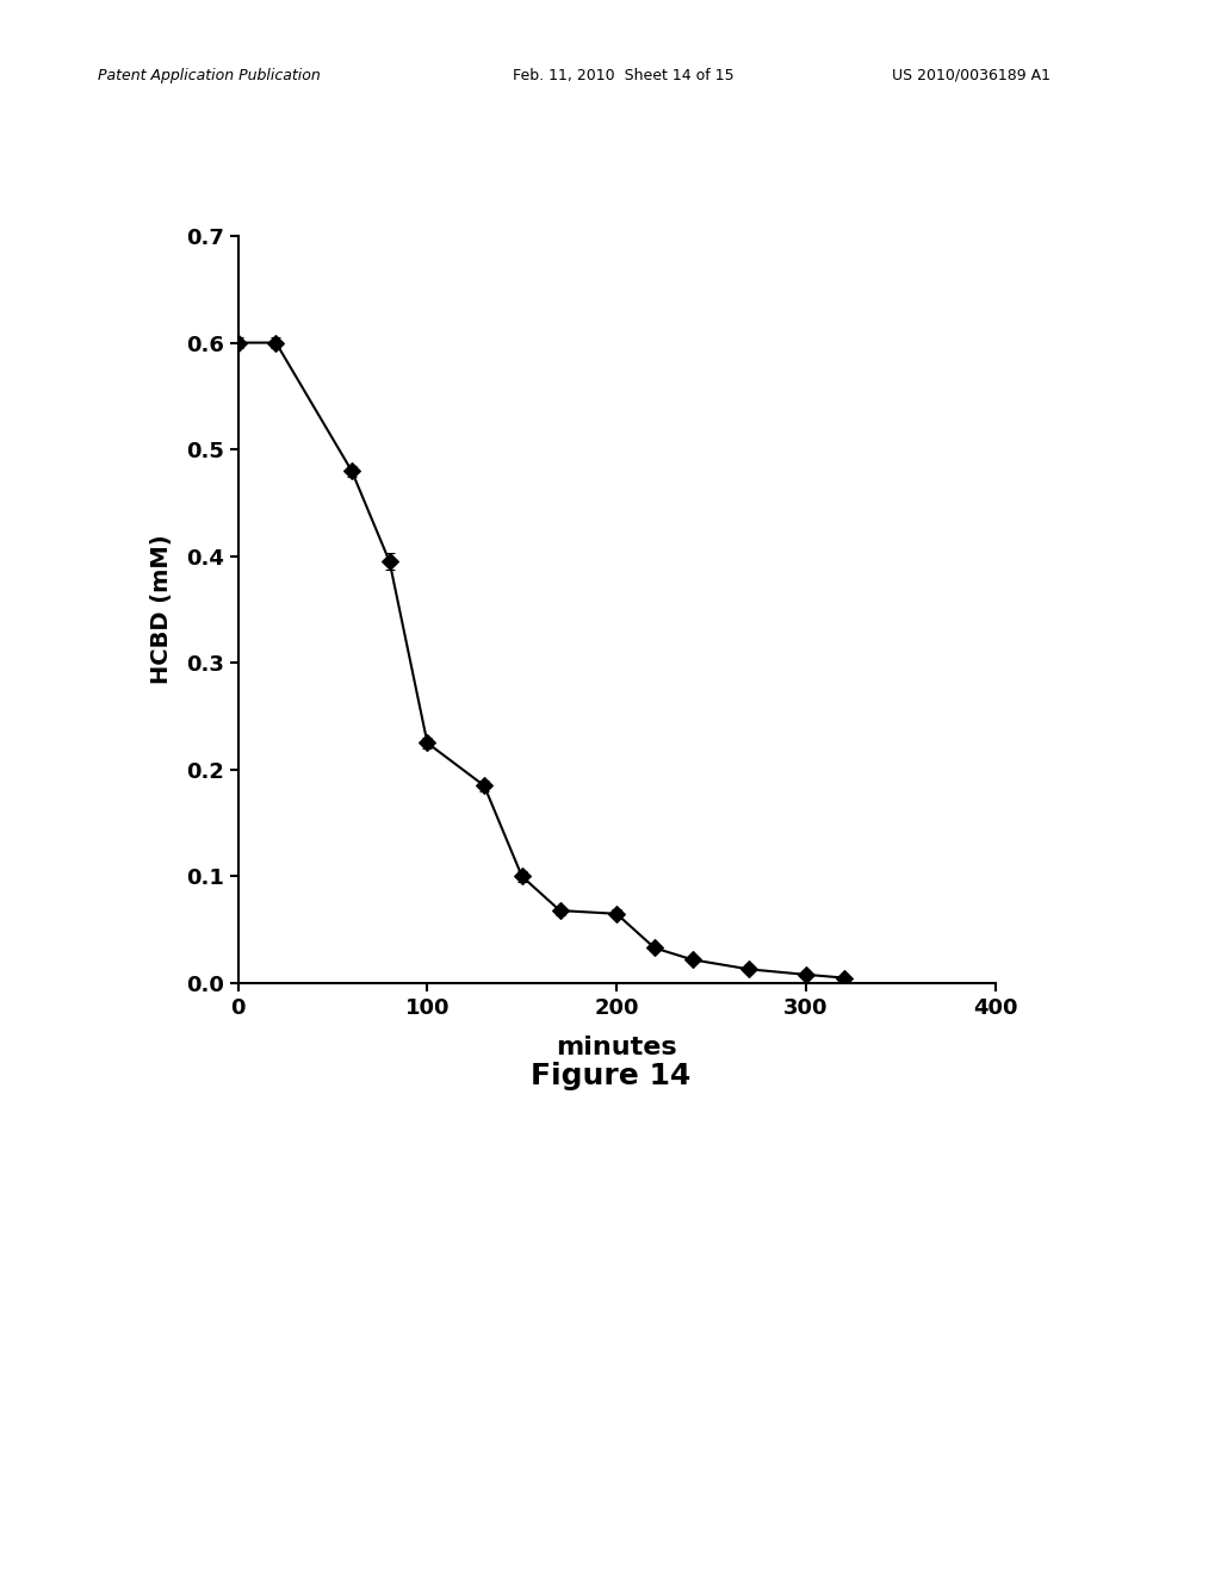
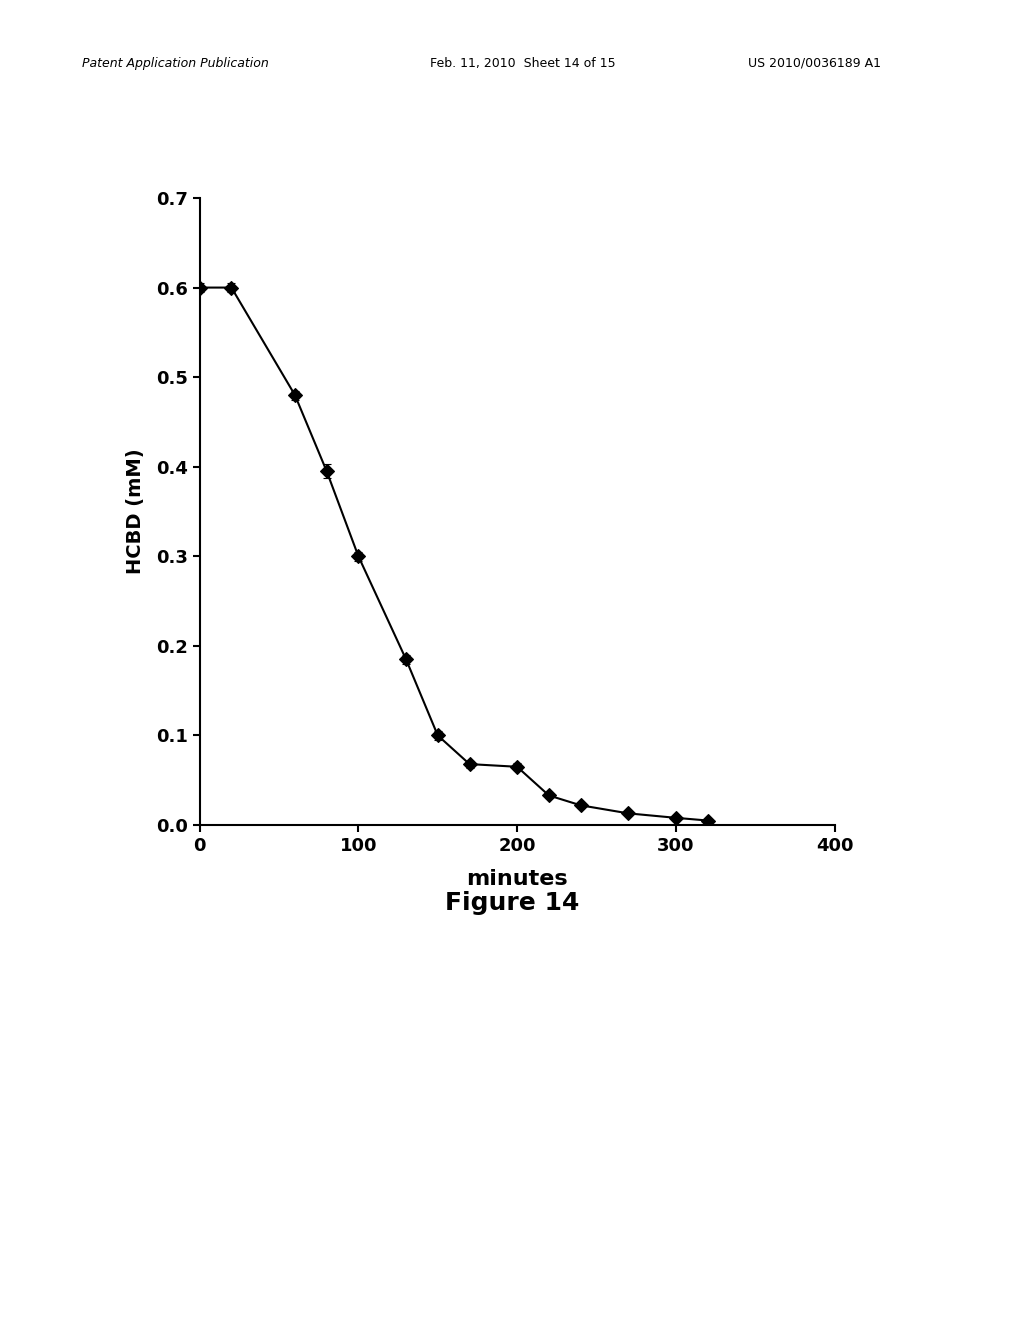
100: 0.225 -> 0.300
